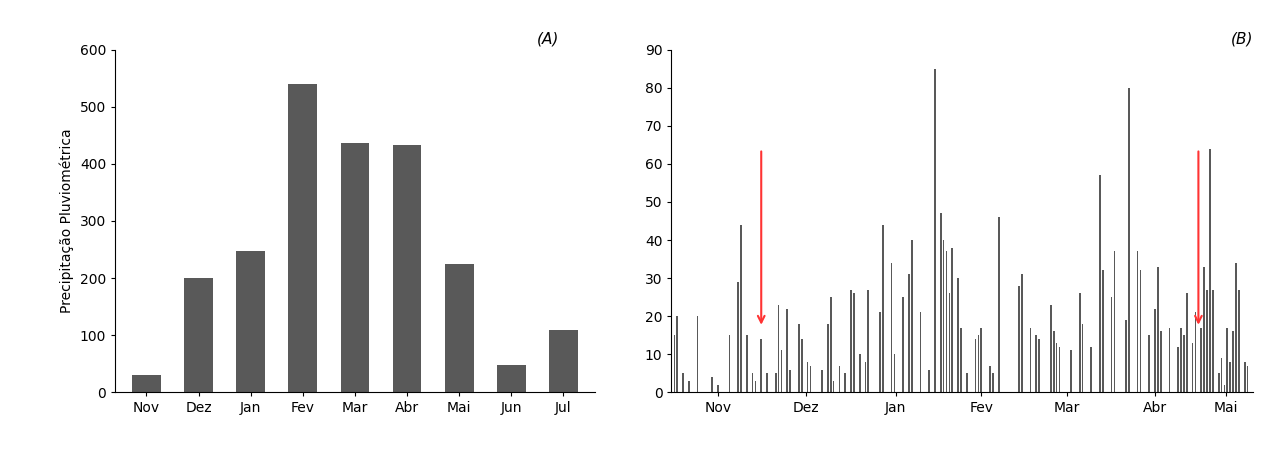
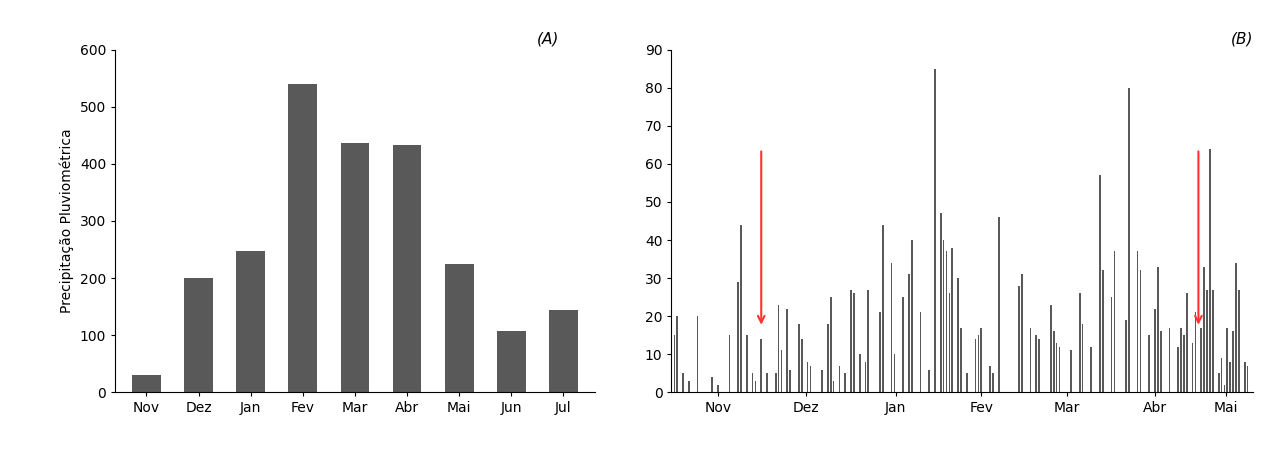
Jun: 48 -> 108
Jul: 110 -> 144
